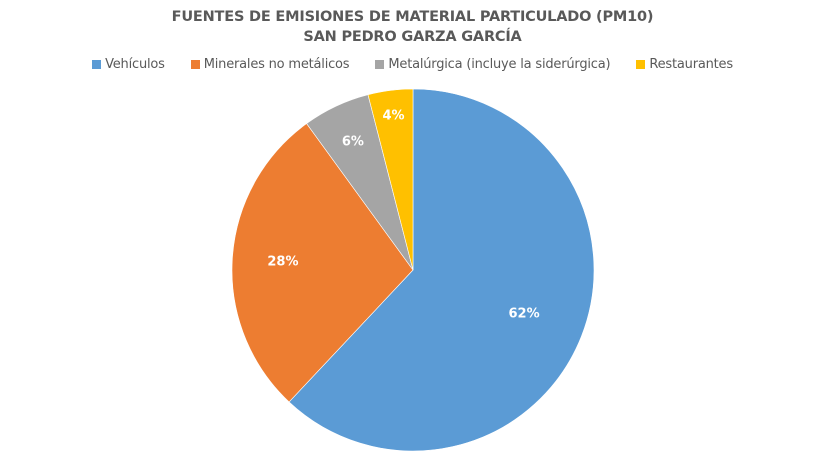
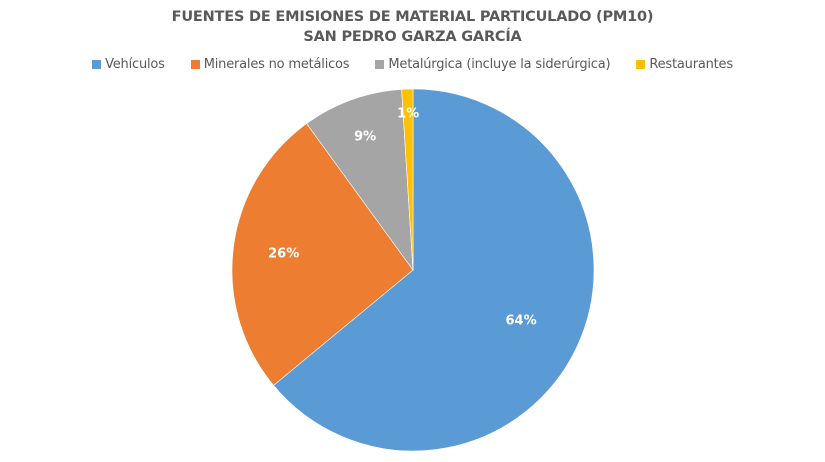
Vehículos: 62% -> 64%
Minerales no metálicos: 28% -> 26%
Metalúrgica (incluye la siderúrgica): 6% -> 9%
Restaurantes: 4% -> 1%
